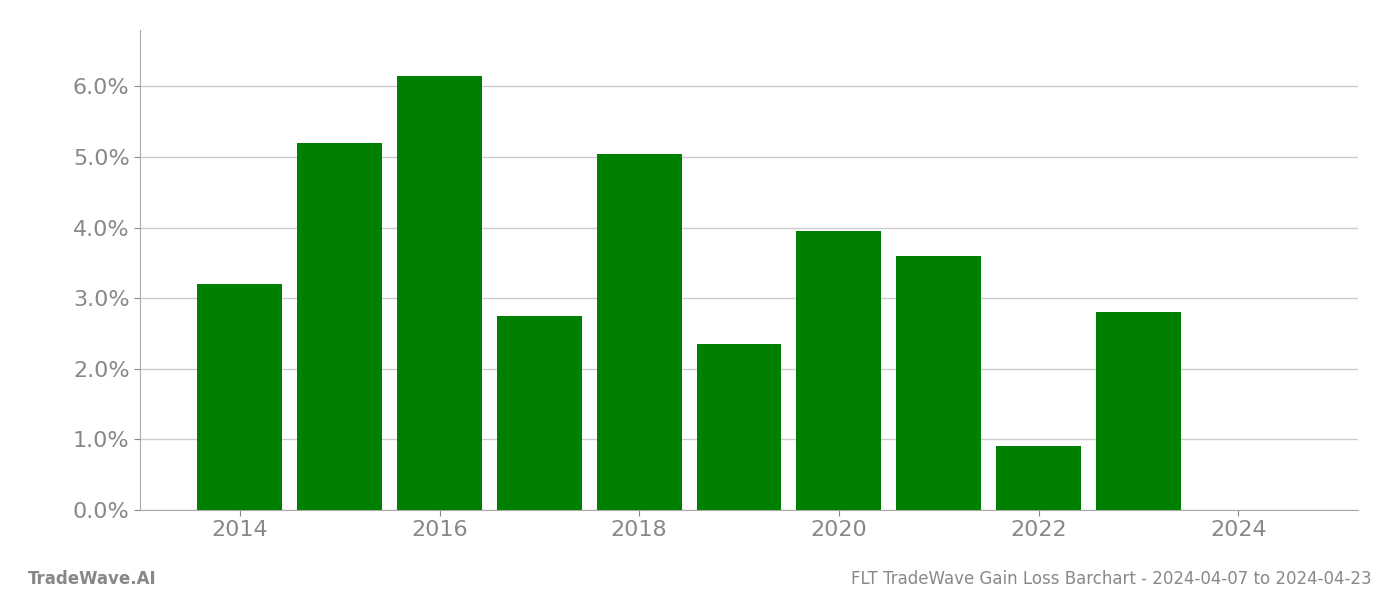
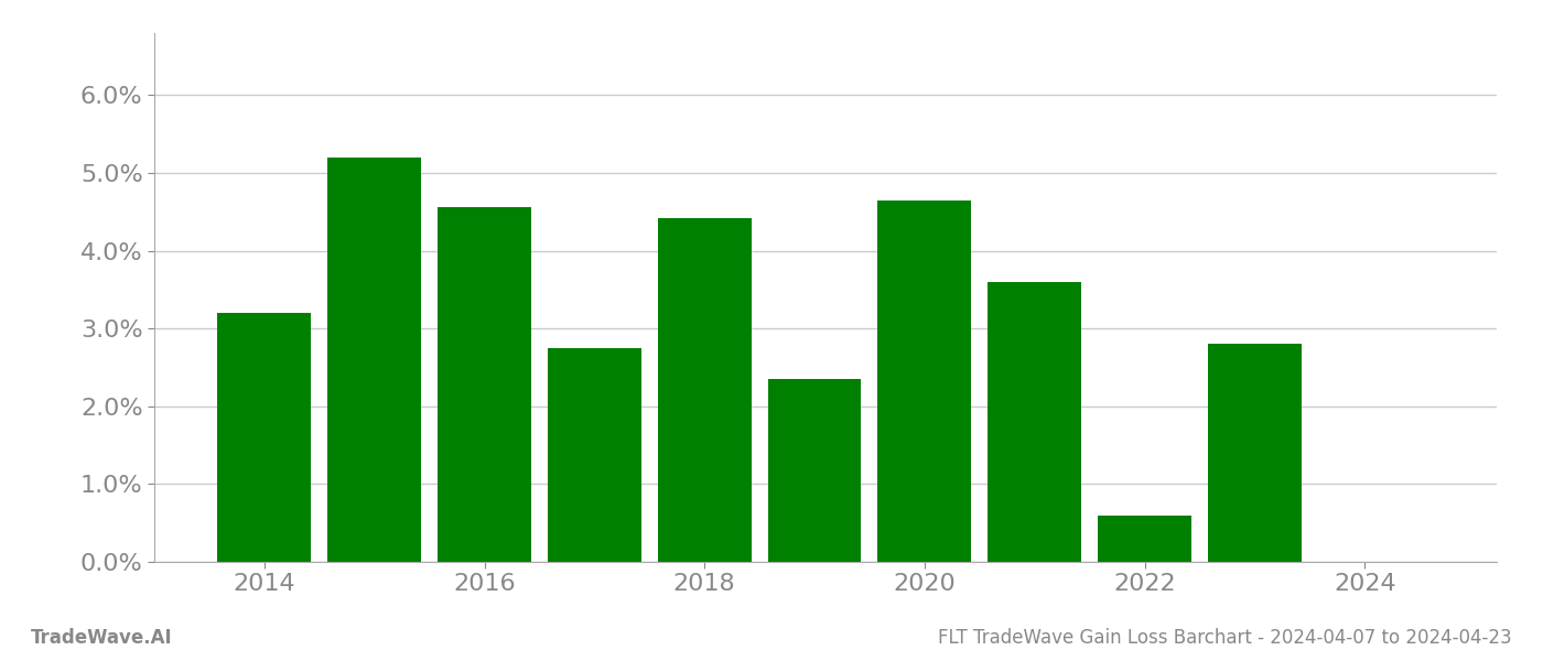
2016: 6.15% -> 4.56%
2018: 5.05% -> 4.42%
2020: 3.95% -> 4.64%
2022: 0.90% -> 0.60%
